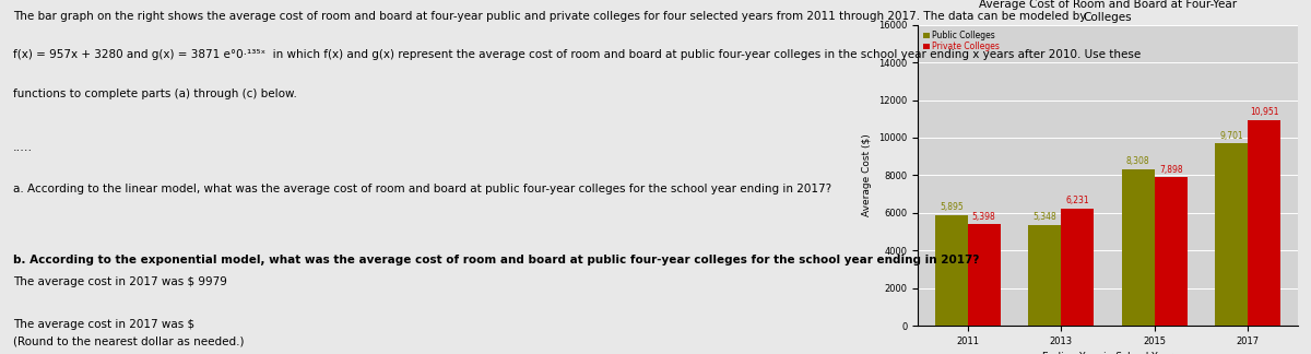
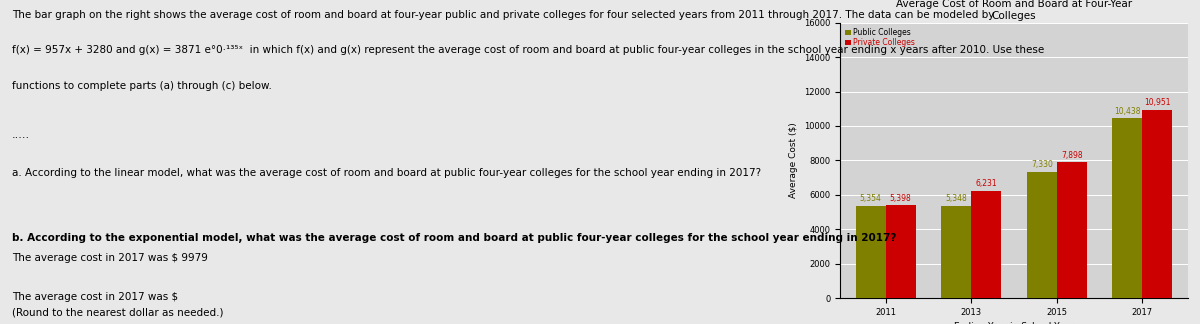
Public Colleges/2011: 5,895 -> 5,354
Public Colleges/2015: 8,308 -> 7,330
Public Colleges/2017: 9,701 -> 10,438
